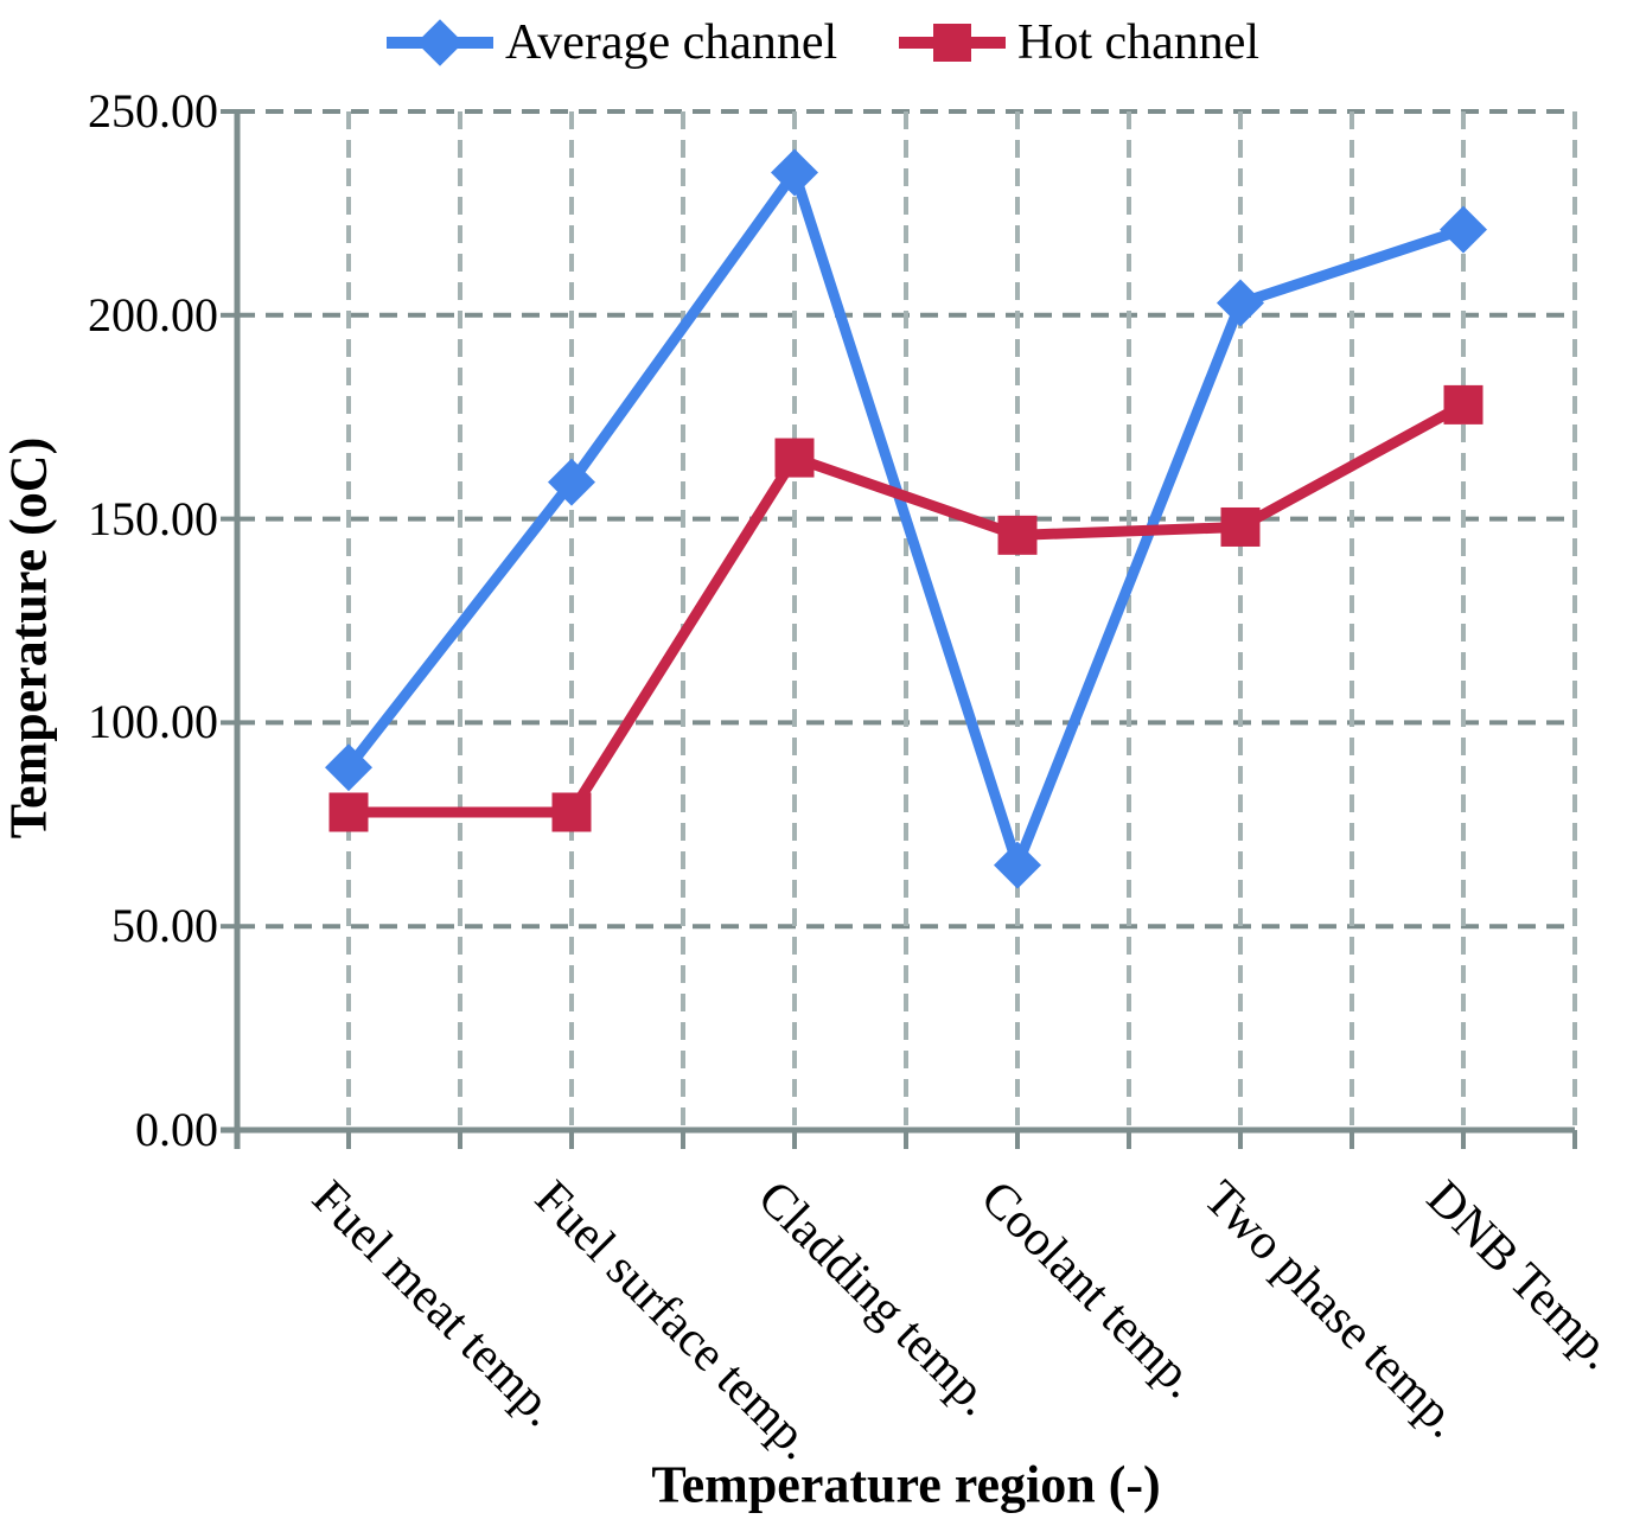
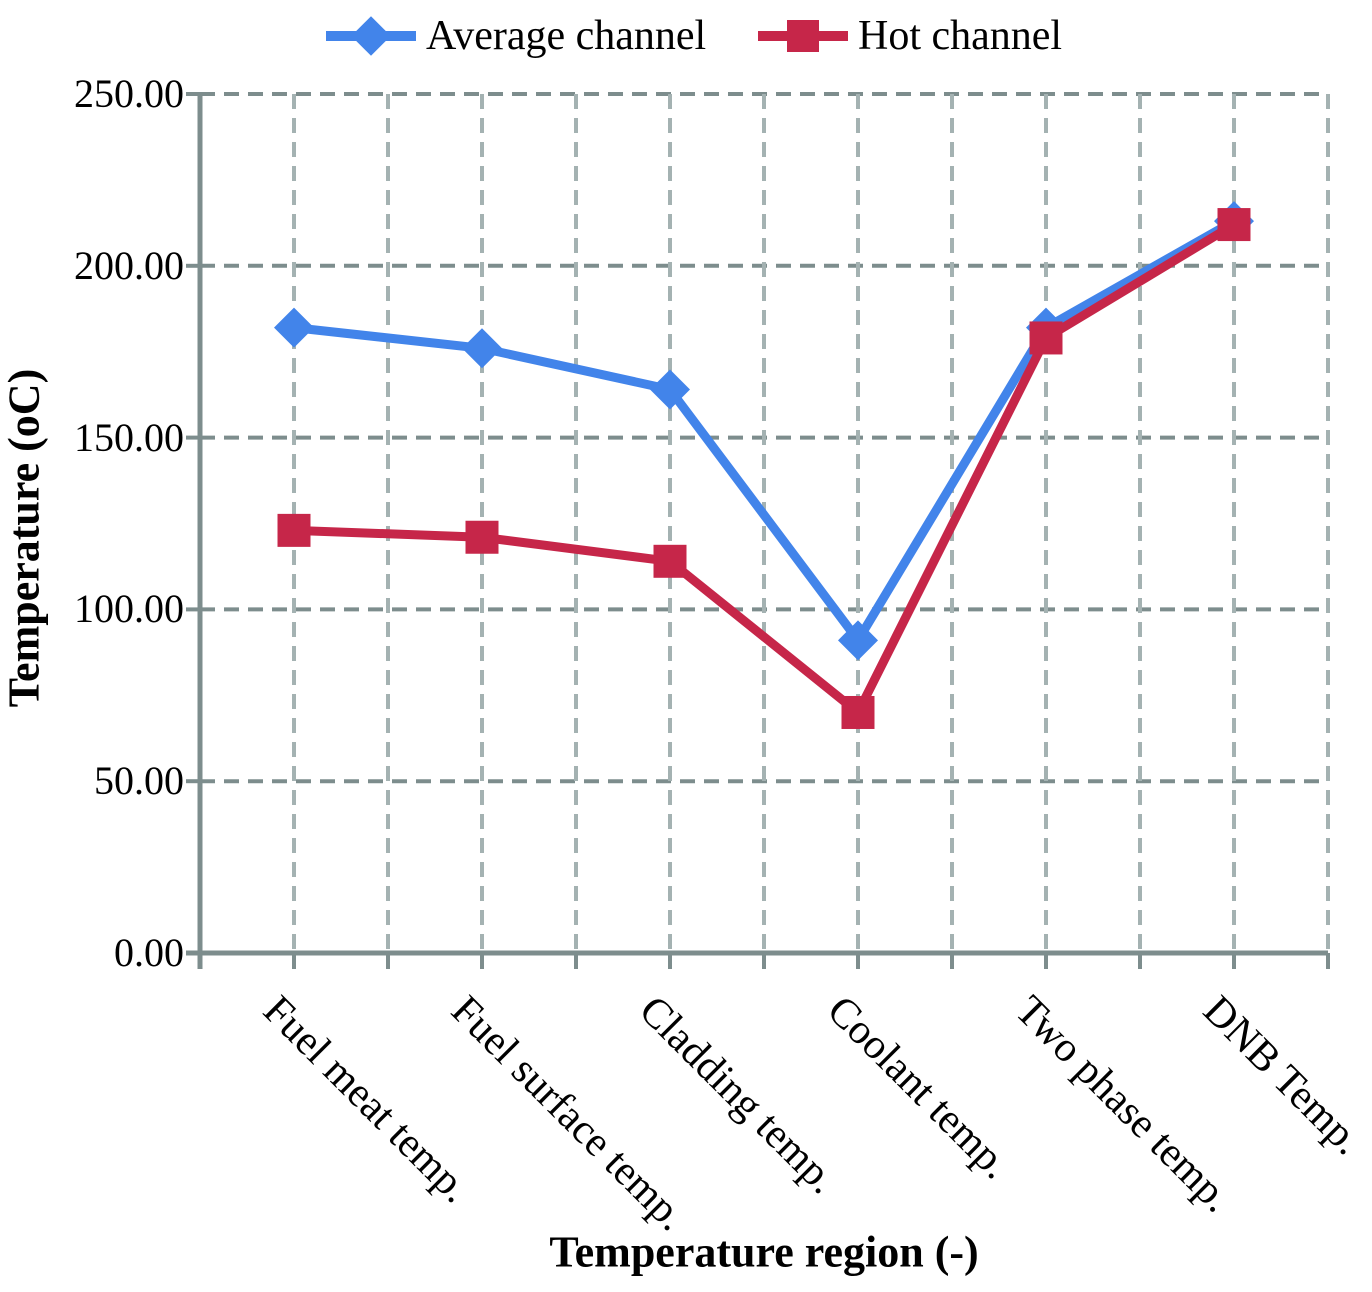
Average channel/Fuel meat temp.: 89 -> 182
Hot channel/Fuel meat temp.: 78 -> 123
Average channel/Fuel surface temp.: 159 -> 176
Hot channel/Fuel surface temp.: 78 -> 121
Average channel/Cladding temp.: 235 -> 164
Hot channel/Cladding temp.: 165 -> 114
Average channel/Coolant temp.: 65 -> 91
Hot channel/Coolant temp.: 146 -> 70
Average channel/Two phase temp.: 203 -> 182
Hot channel/Two phase temp.: 148 -> 179
Average channel/DNB Temp.: 221 -> 213
Hot channel/DNB Temp.: 178 -> 212
